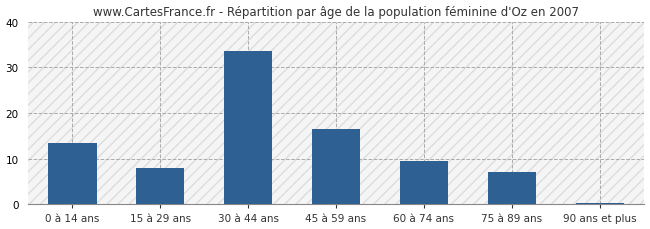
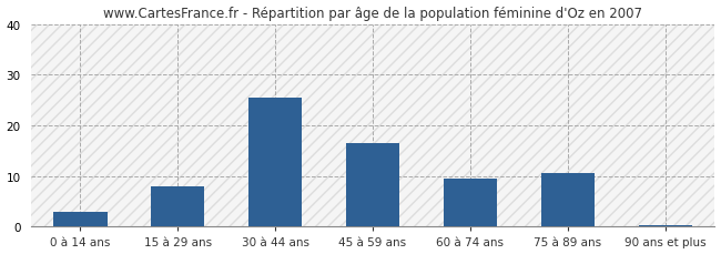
0 à 14 ans: 13.5 -> 3.0
30 à 44 ans: 33.5 -> 25.5
75 à 89 ans: 7.0 -> 10.5
